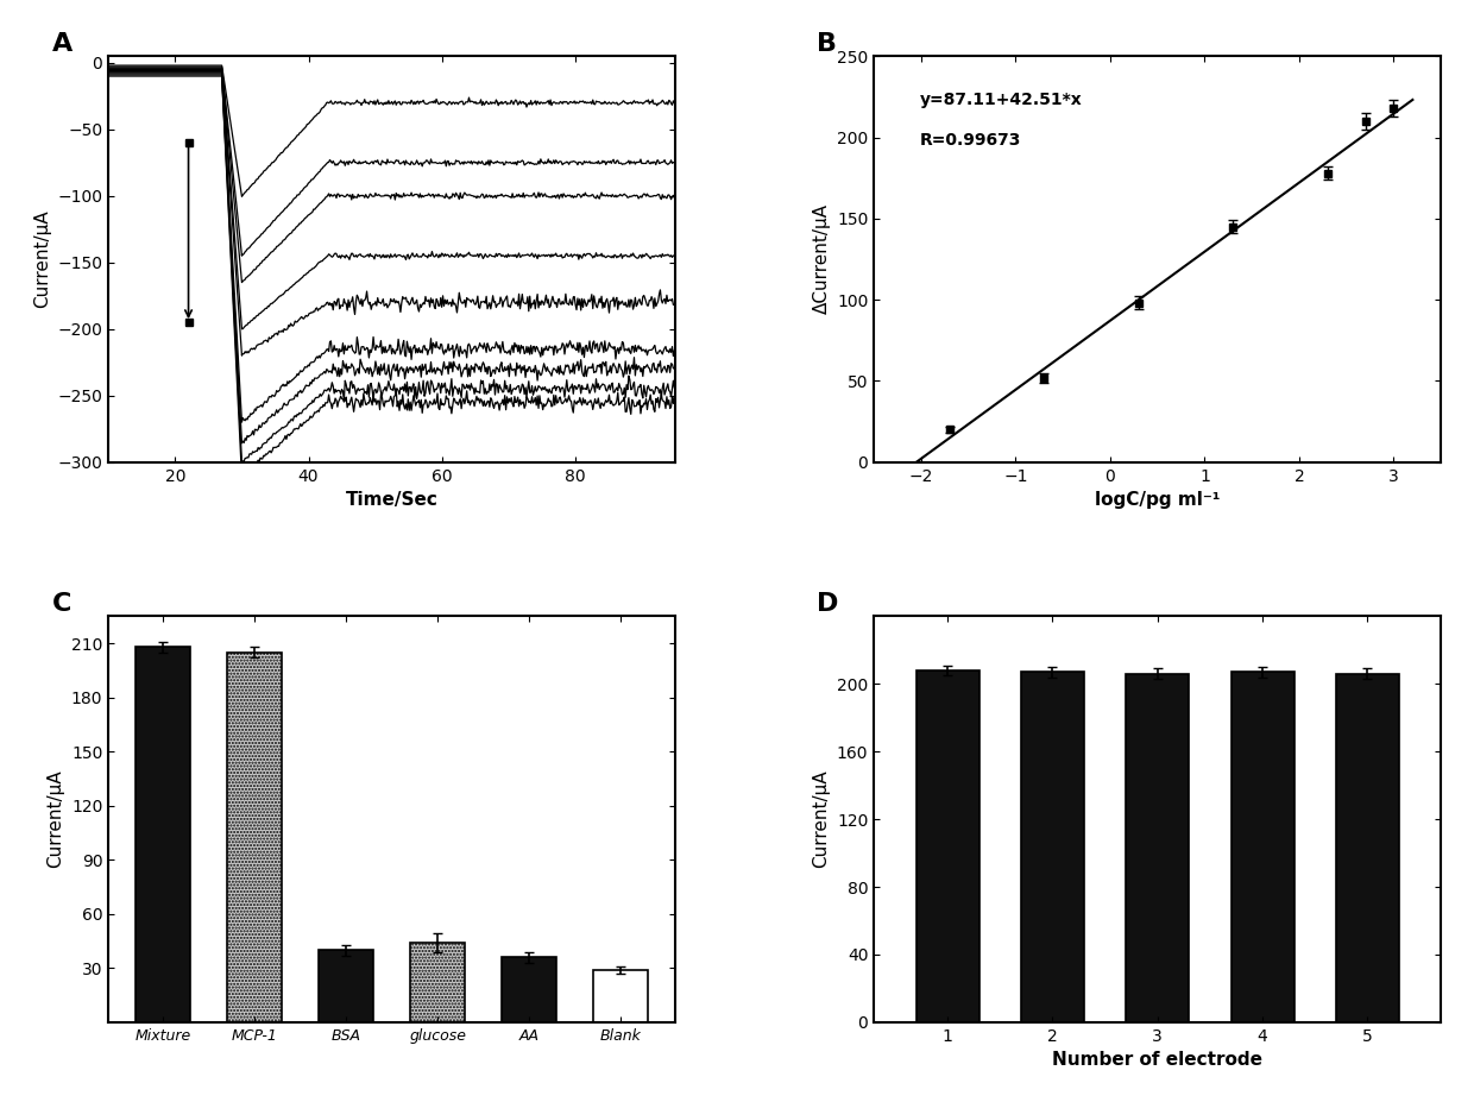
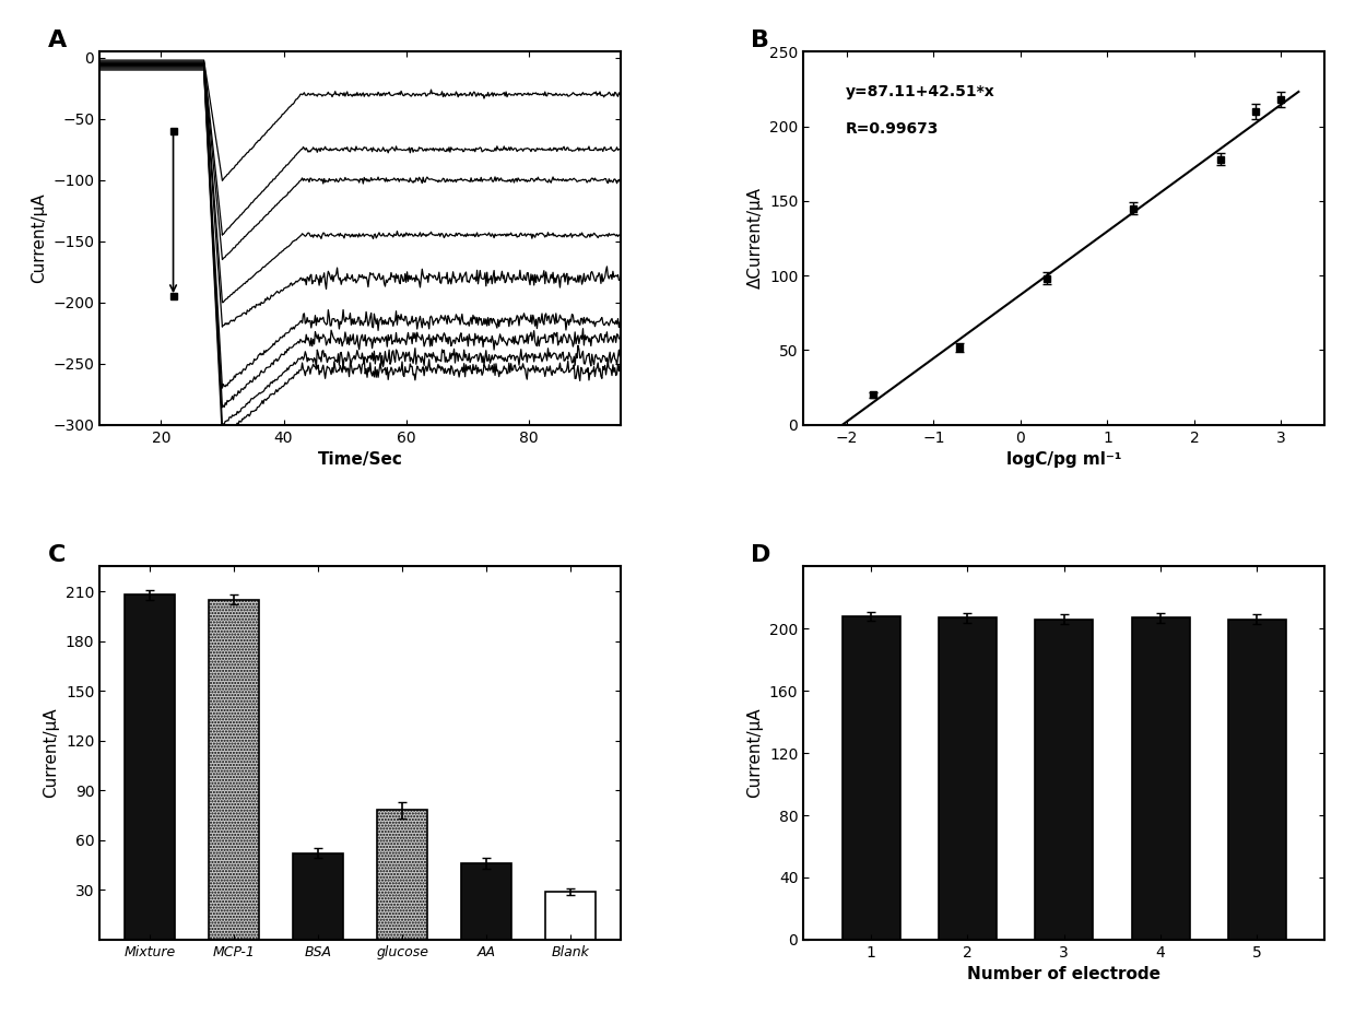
BSA: 40 -> 52
glucose: 44 -> 78
AA: 36 -> 46
